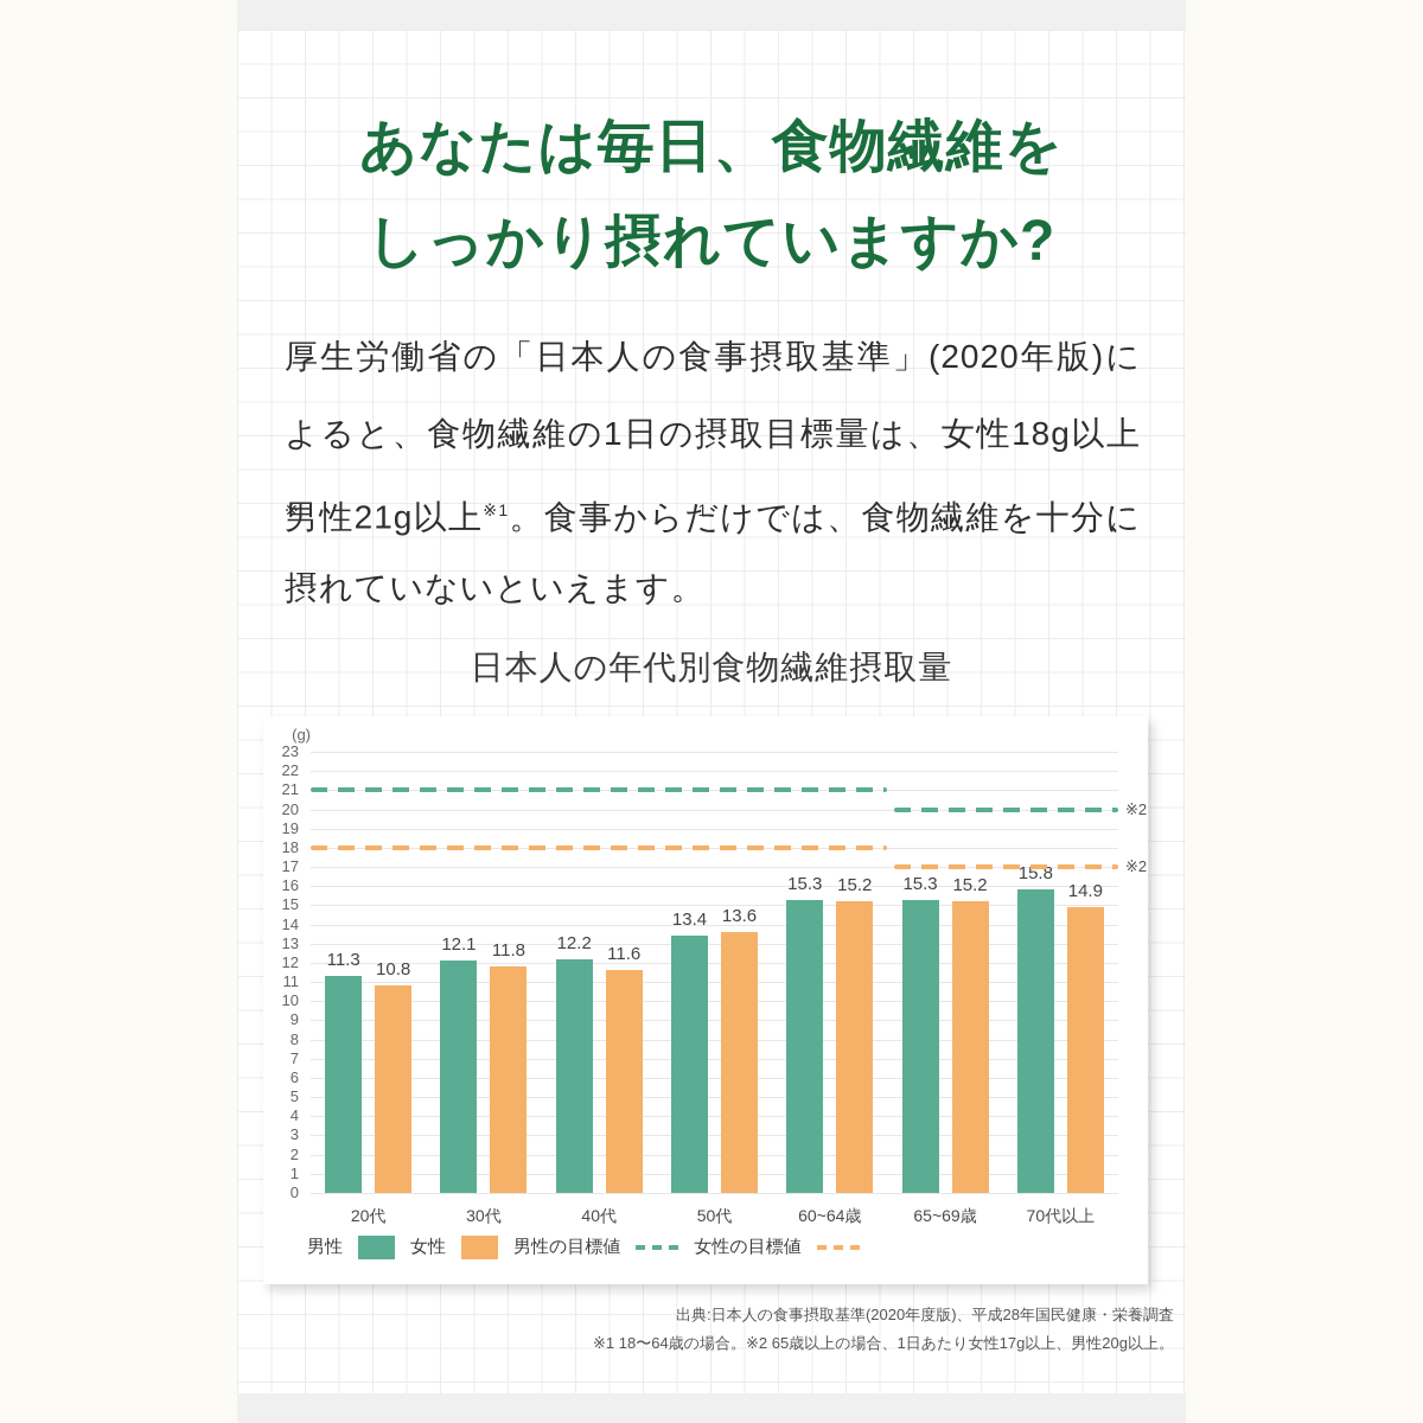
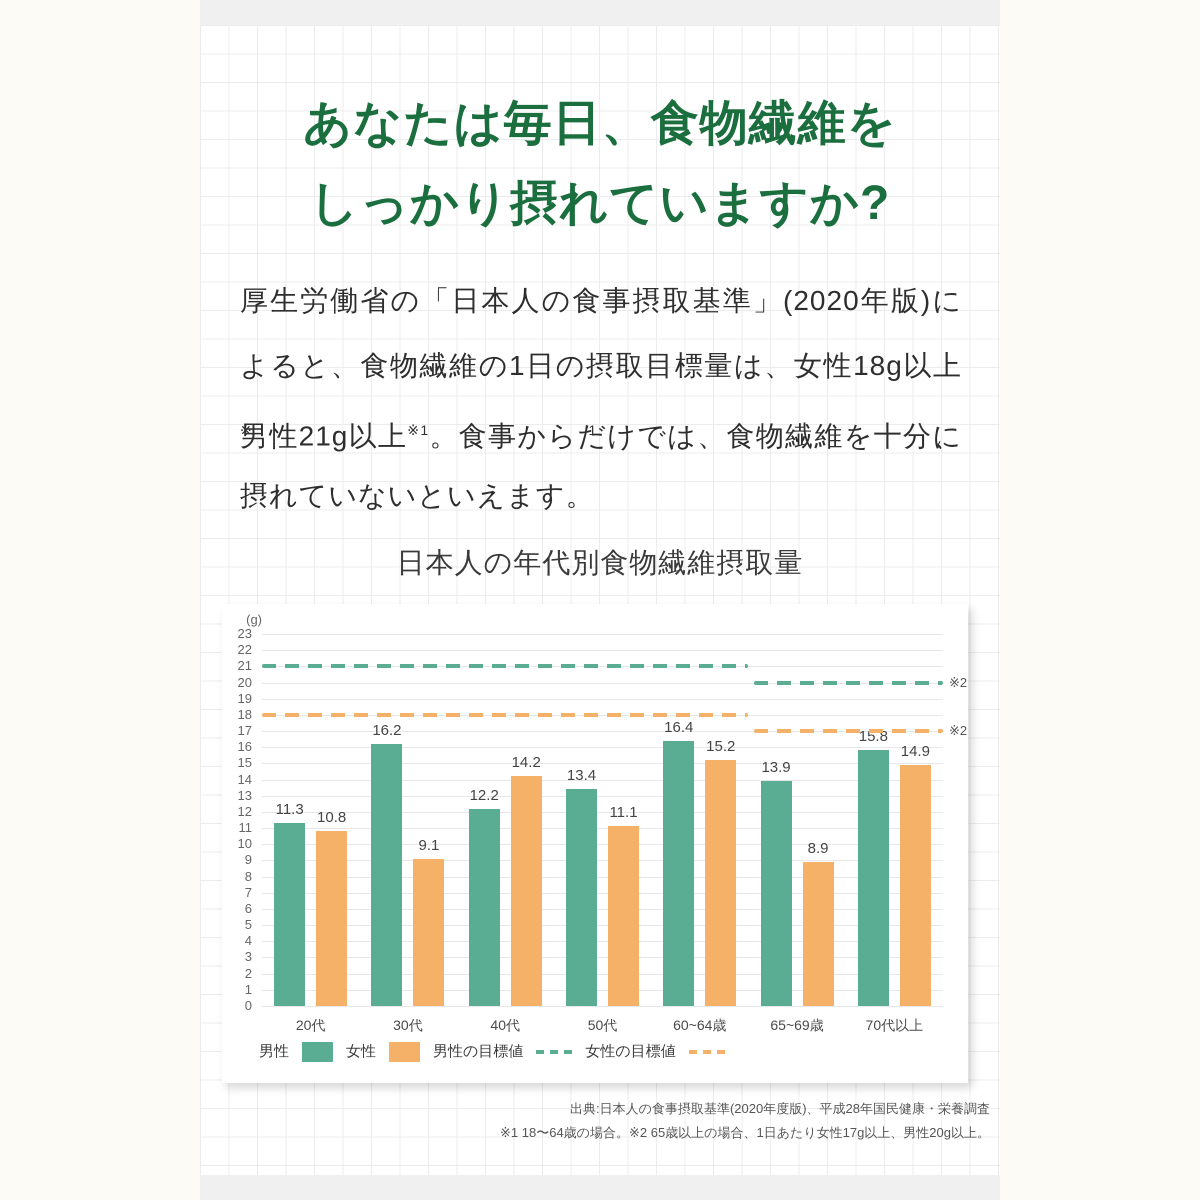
男性/30代: 12.1 -> 16.2
女性/30代: 11.8 -> 9.1
女性/40代: 11.6 -> 14.2
女性/50代: 13.6 -> 11.1
男性/60~64歳: 15.3 -> 16.4
男性/65~69歳: 15.3 -> 13.9
女性/65~69歳: 15.2 -> 8.9
